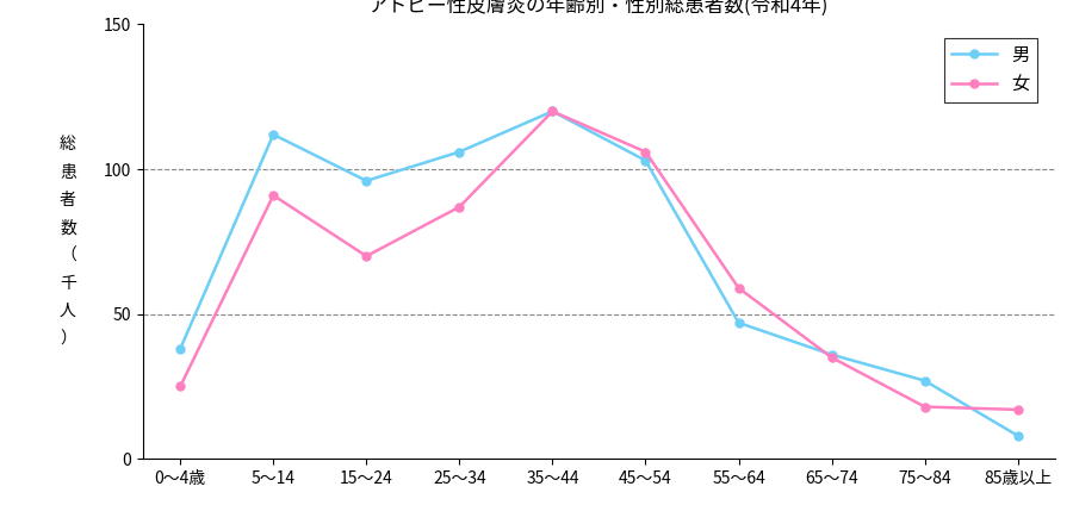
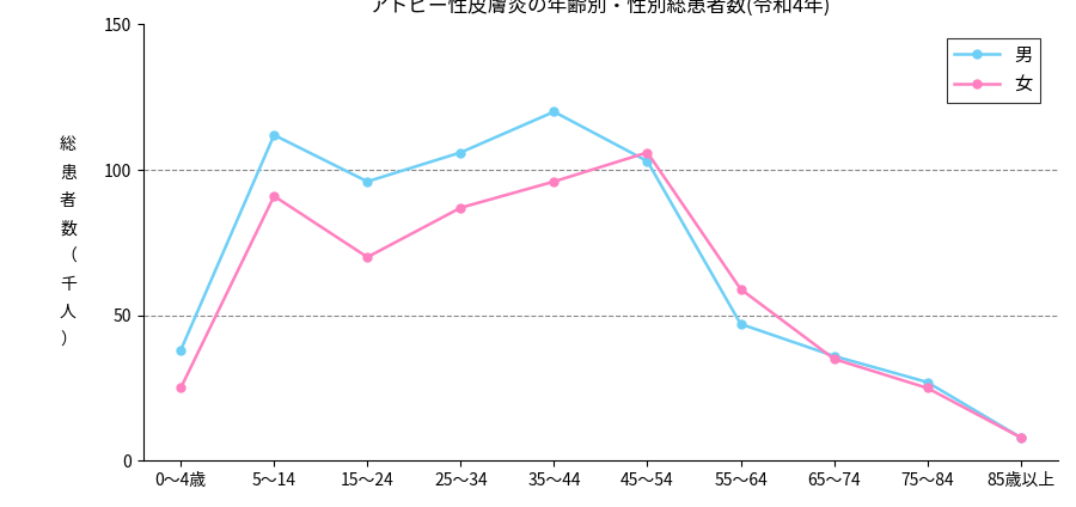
女/35〜44: 120 -> 96
女/75〜84: 18 -> 25
女/85歳以上: 17 -> 8
